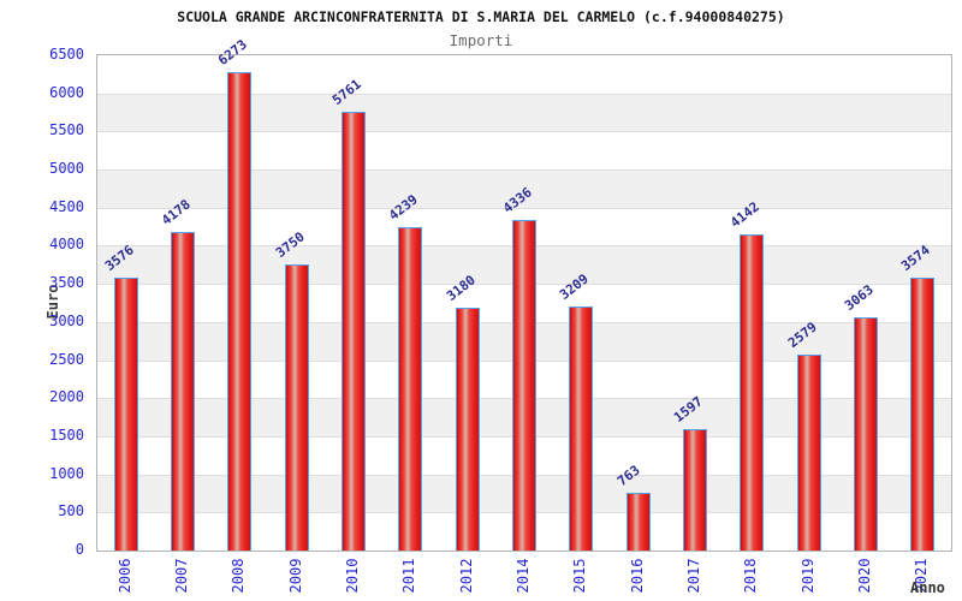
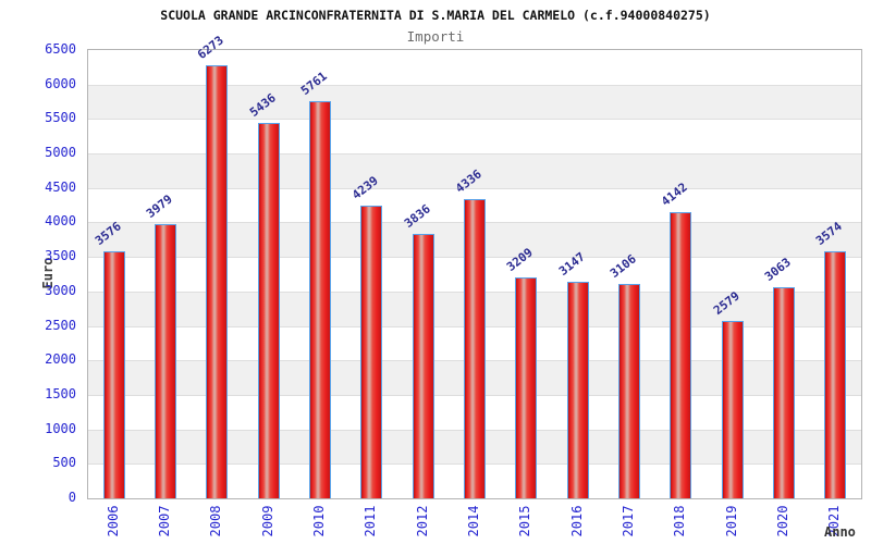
2007: 4178 -> 3979
2009: 3750 -> 5436
2012: 3180 -> 3836
2016: 763 -> 3147
2017: 1597 -> 3106
